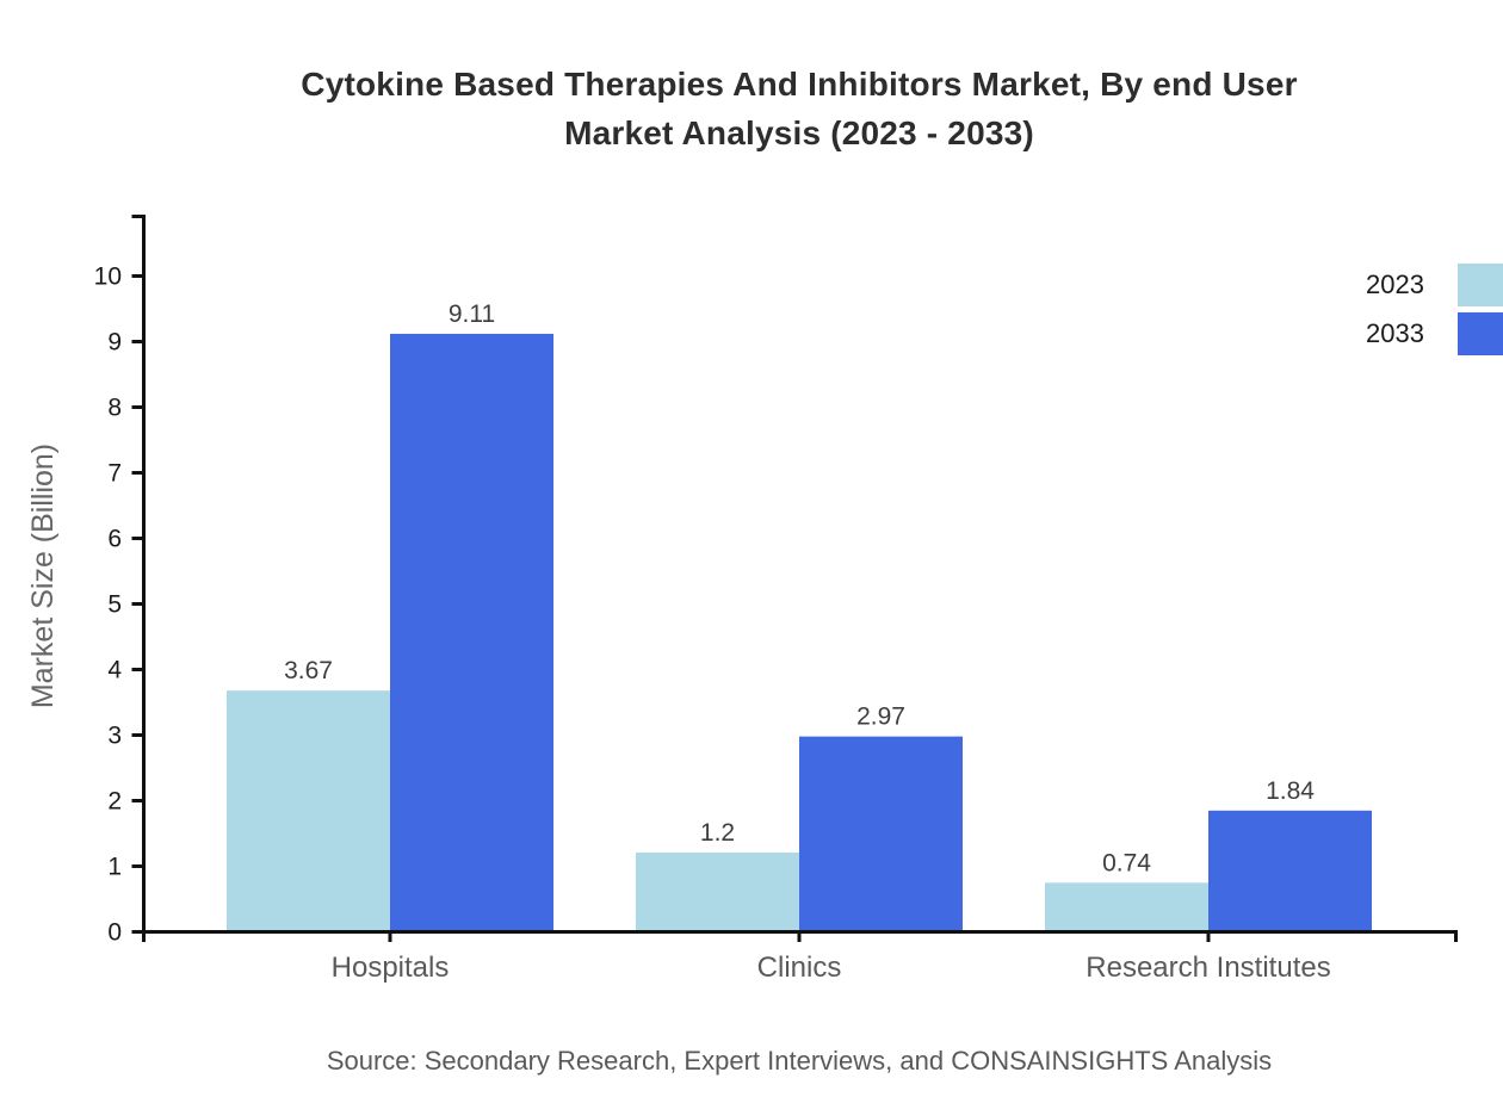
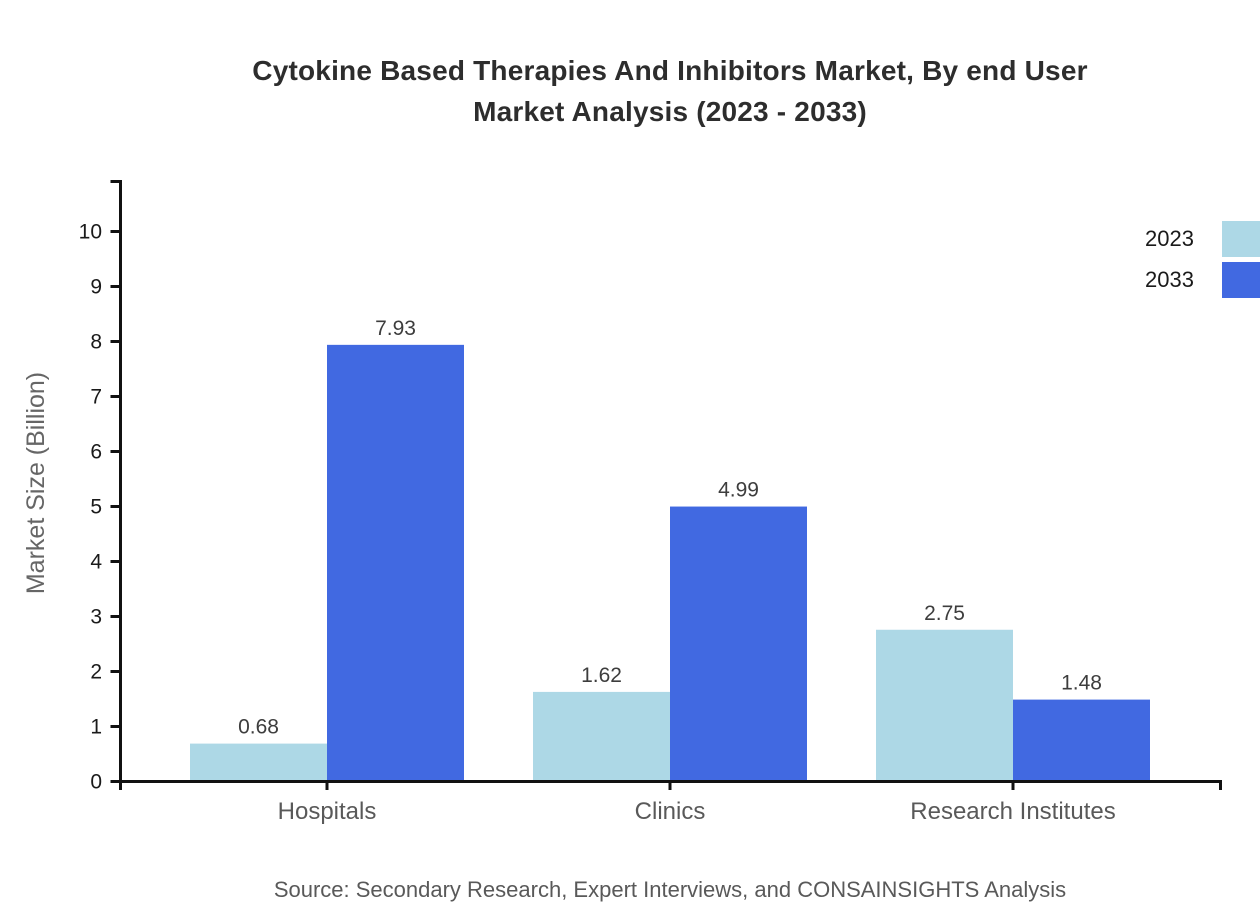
2023/Hospitals: 3.67 -> 0.68
2033/Hospitals: 9.11 -> 7.93
2023/Clinics: 1.2 -> 1.62
2033/Clinics: 2.97 -> 4.99
2023/Research Institutes: 0.74 -> 2.75
2033/Research Institutes: 1.84 -> 1.48
